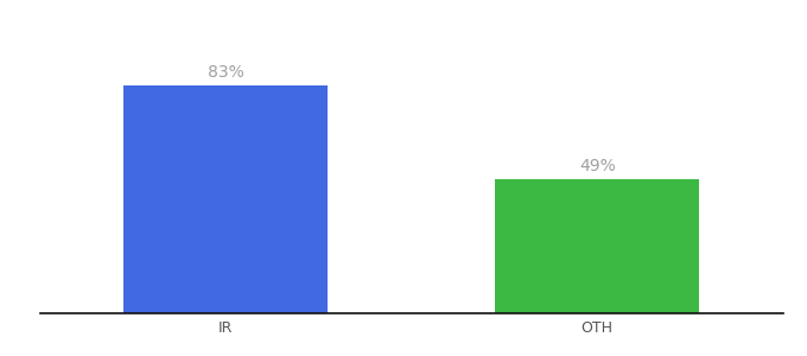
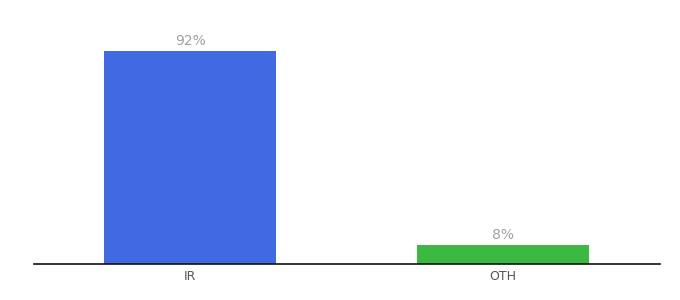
IR: 83% -> 92%
OTH: 49% -> 8%
